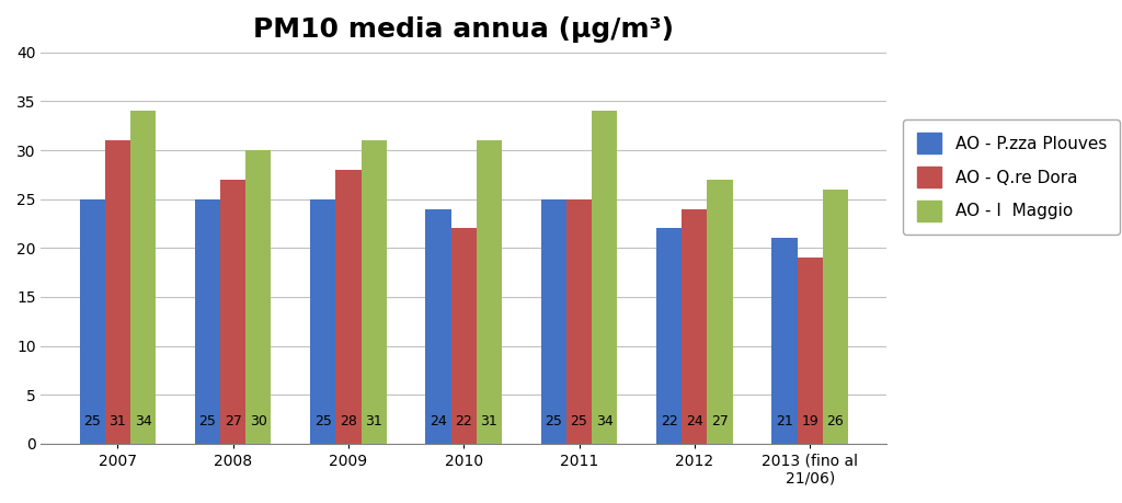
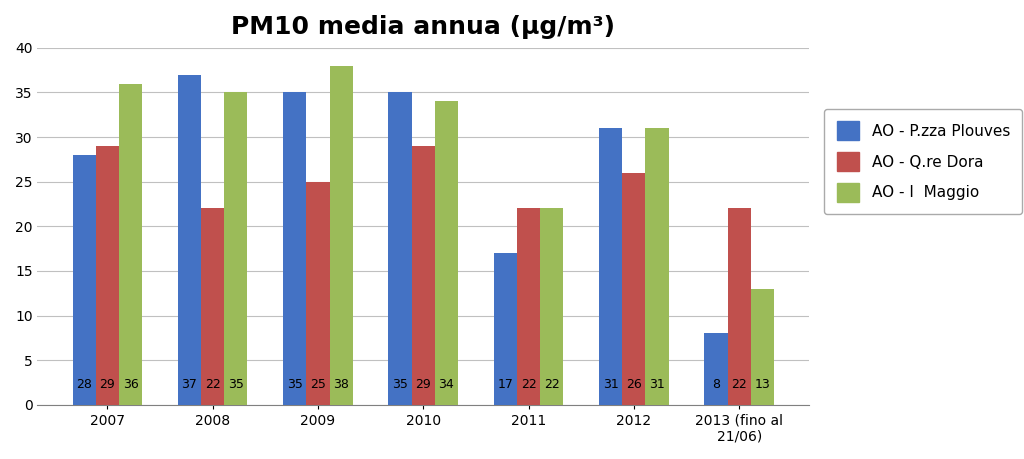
AO - P.zza Plouves/2007: 25 -> 28
AO - Q.re Dora/2007: 31 -> 29
AO - I Maggio/2007: 34 -> 36
AO - P.zza Plouves/2008: 25 -> 37
AO - Q.re Dora/2008: 27 -> 22
AO - I Maggio/2008: 30 -> 35
AO - P.zza Plouves/2009: 25 -> 35
AO - Q.re Dora/2009: 28 -> 25
AO - I Maggio/2009: 31 -> 38
AO - P.zza Plouves/2010: 24 -> 35
AO - Q.re Dora/2010: 22 -> 29
AO - I Maggio/2010: 31 -> 34
AO - P.zza Plouves/2011: 25 -> 17
AO - Q.re Dora/2011: 25 -> 22
AO - I Maggio/2011: 34 -> 22
AO - P.zza Plouves/2012: 22 -> 31
AO - Q.re Dora/2012: 24 -> 26
AO - I Maggio/2012: 27 -> 31
AO - P.zza Plouves/2013 (fino al 21/06): 21 -> 8
AO - Q.re Dora/2013 (fino al 21/06): 19 -> 22
AO - I Maggio/2013 (fino al 21/06): 26 -> 13
